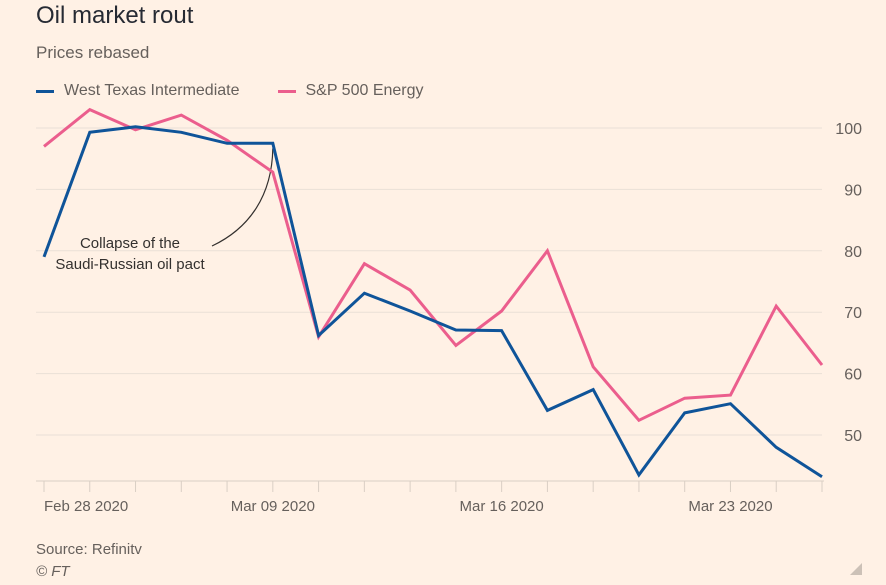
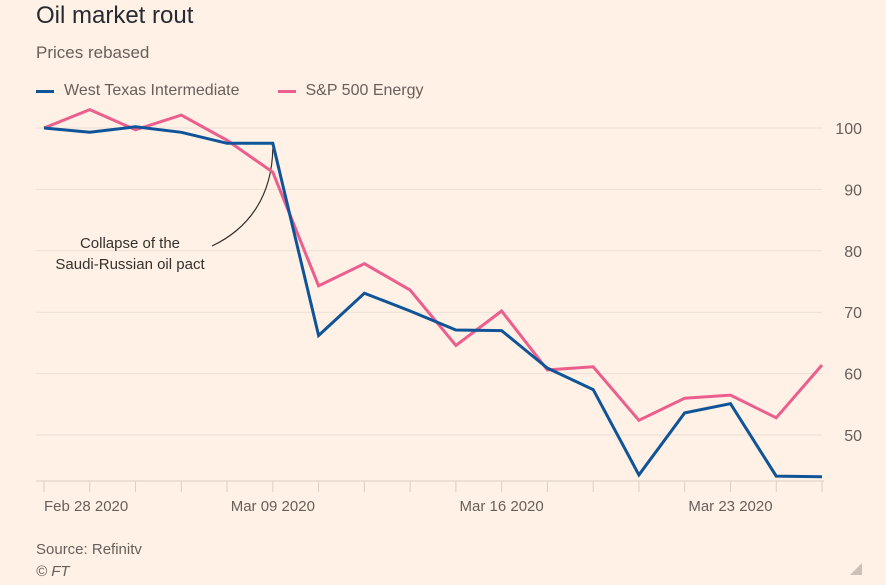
West Texas Intermediate/Feb 28 2020: 79 -> 100
S&P 500 Energy/Feb 28 2020: 97 -> 100
S&P 500 Energy/Mar 09 2020: 66 -> 74
West Texas Intermediate/Mar 16 2020: 54 -> 61
S&P 500 Energy/Mar 16 2020: 80 -> 61
West Texas Intermediate/Mar 23 2020: 48 -> 43
S&P 500 Energy/Mar 23 2020: 71 -> 53
